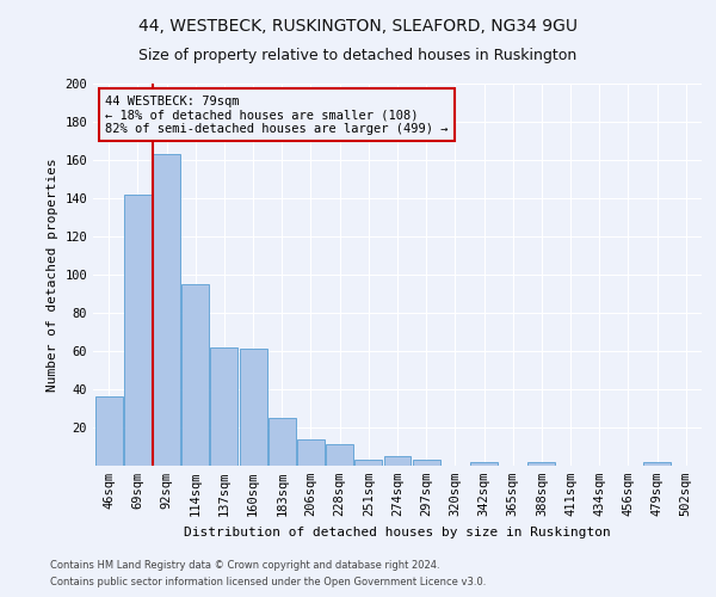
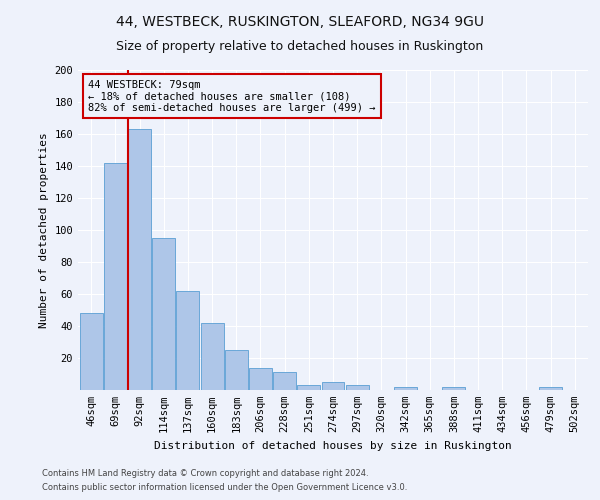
46sqm: 36 -> 48
160sqm: 61 -> 42
